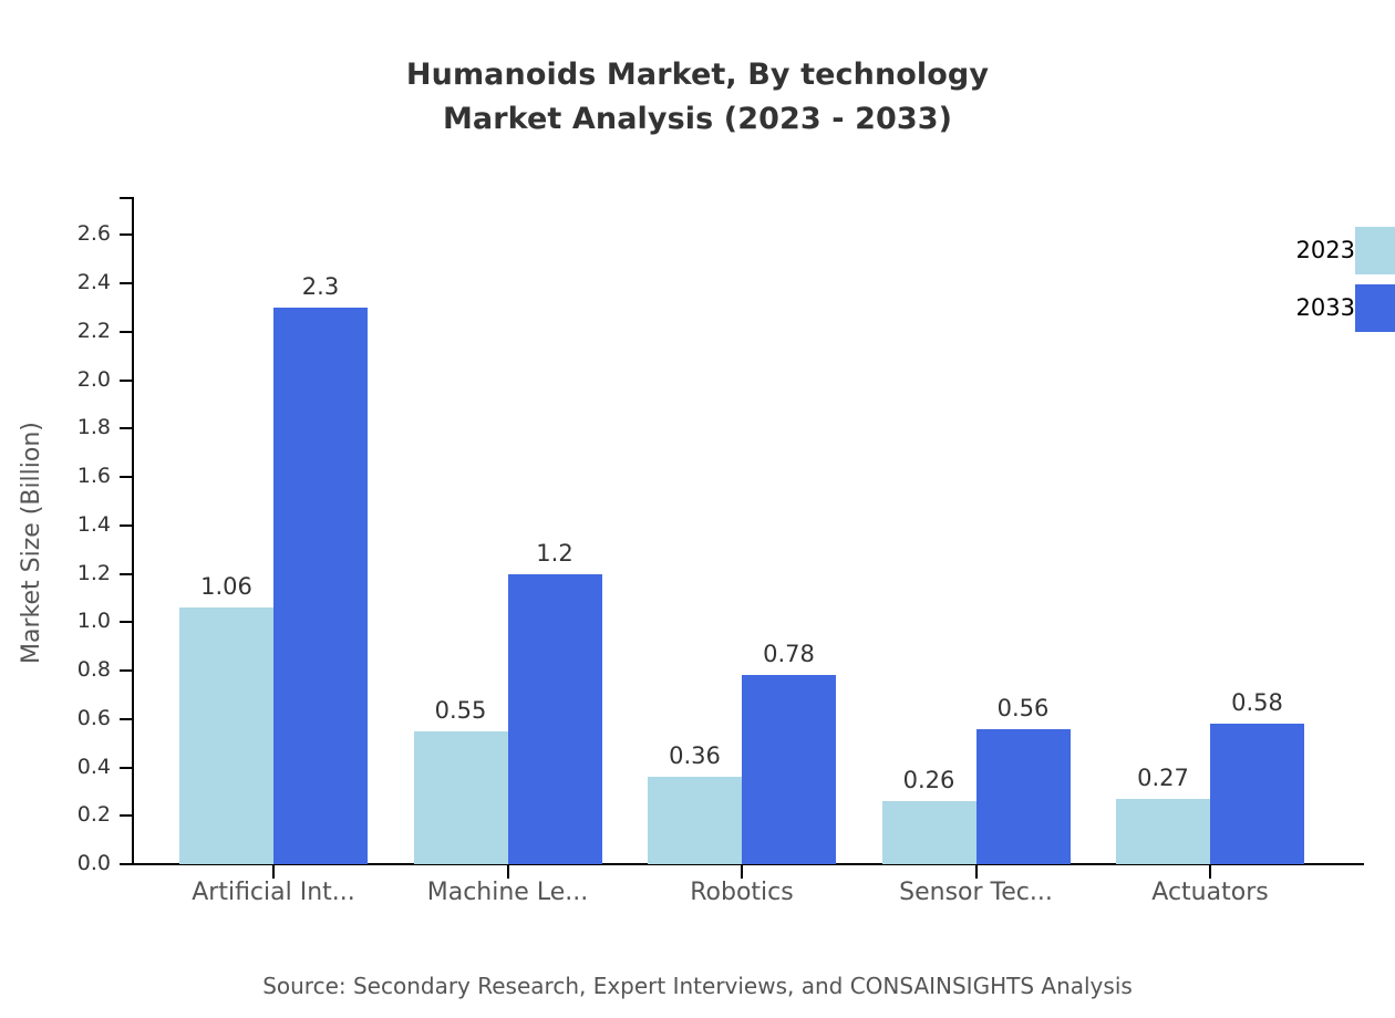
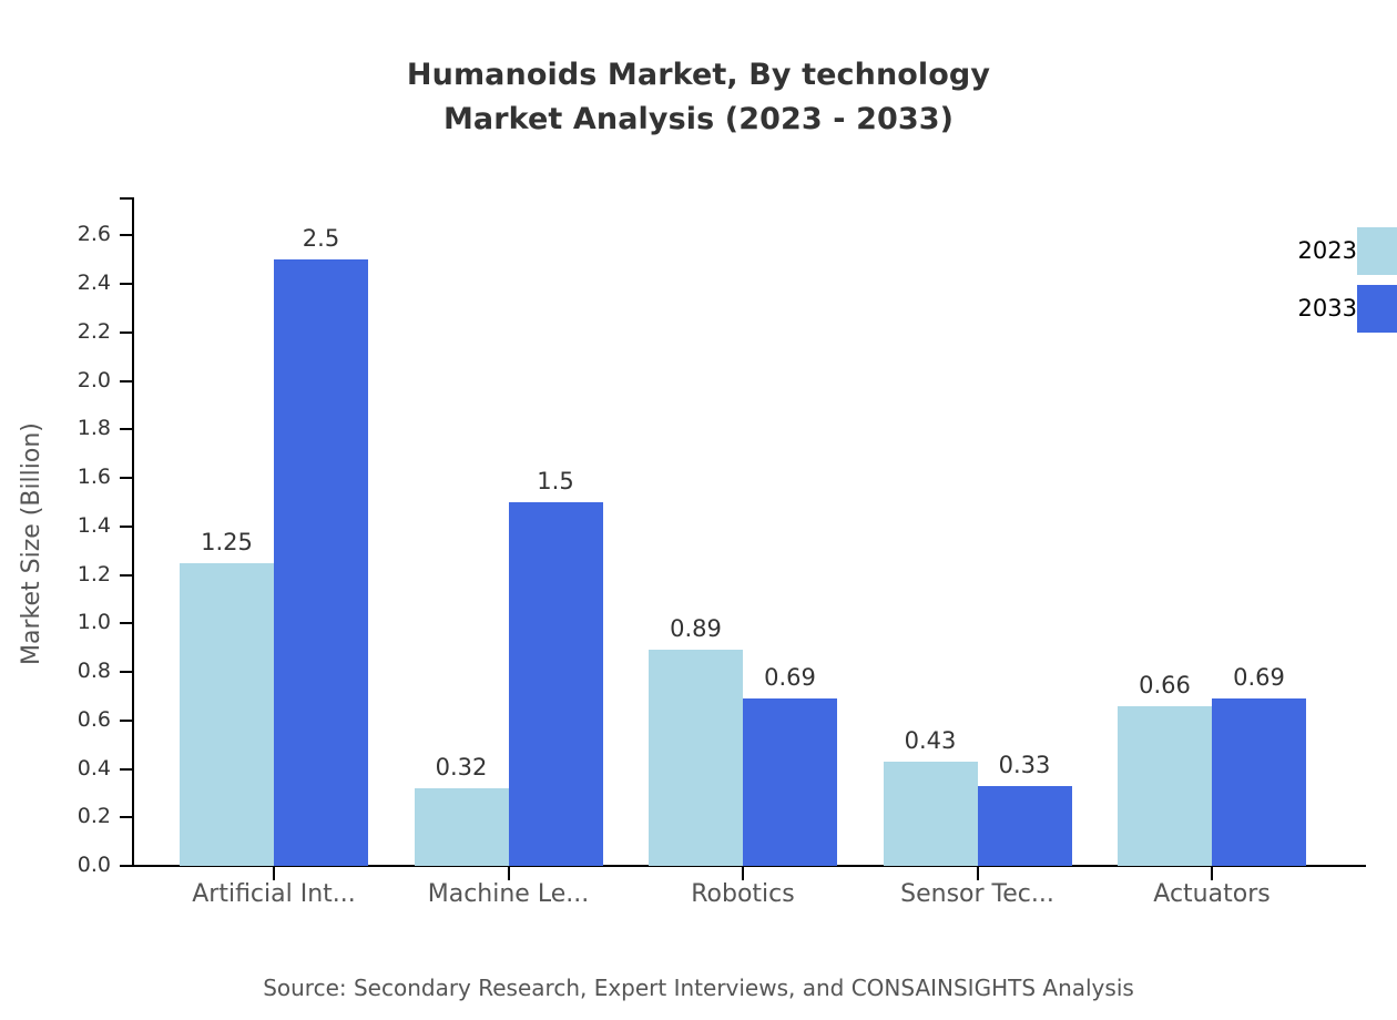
2023/Artificial Int...: 1.06 -> 1.25
2033/Artificial Int...: 2.3 -> 2.5
2023/Machine Le...: 0.55 -> 0.32
2033/Machine Le...: 1.2 -> 1.5
2023/Robotics: 0.36 -> 0.89
2033/Robotics: 0.78 -> 0.69
2023/Sensor Tec...: 0.26 -> 0.43
2033/Sensor Tec...: 0.56 -> 0.33
2023/Actuators: 0.27 -> 0.66
2033/Actuators: 0.58 -> 0.69
